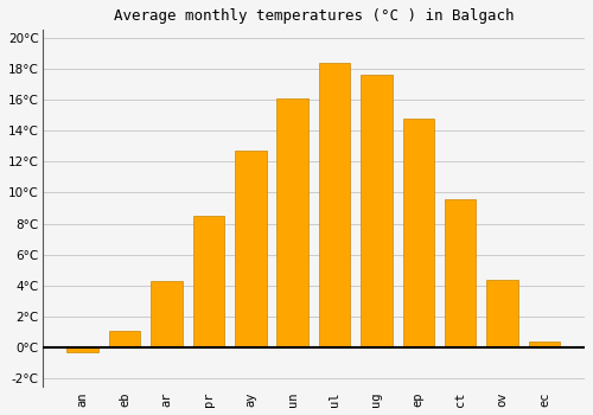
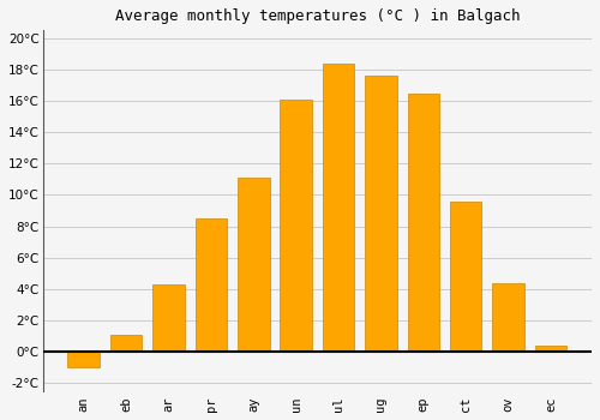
an: -0.3°C -> -1.0°C
ay: 12.7°C -> 11.1°C
ep: 14.8°C -> 16.5°C
